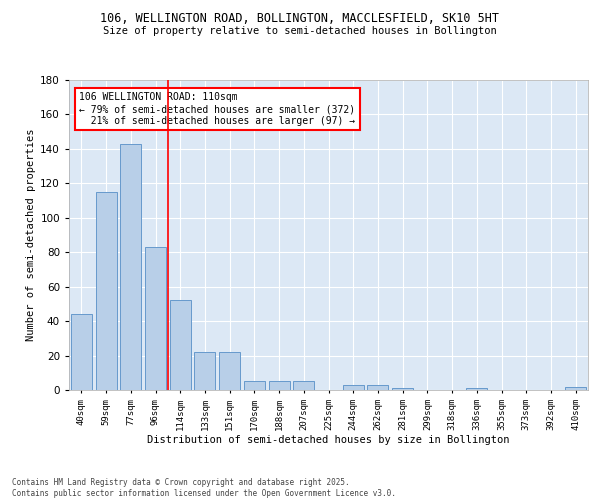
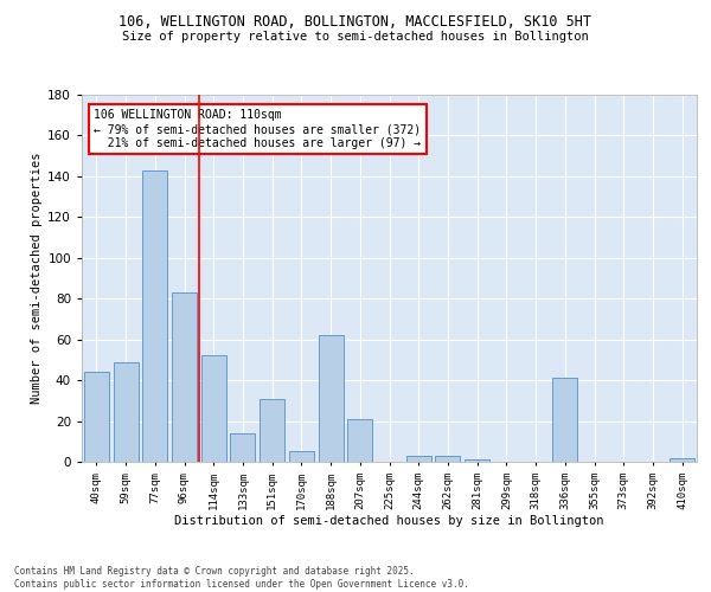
59sqm: 115 -> 49
133sqm: 22 -> 14
151sqm: 22 -> 31
188sqm: 5 -> 62
207sqm: 5 -> 21
336sqm: 1 -> 41
